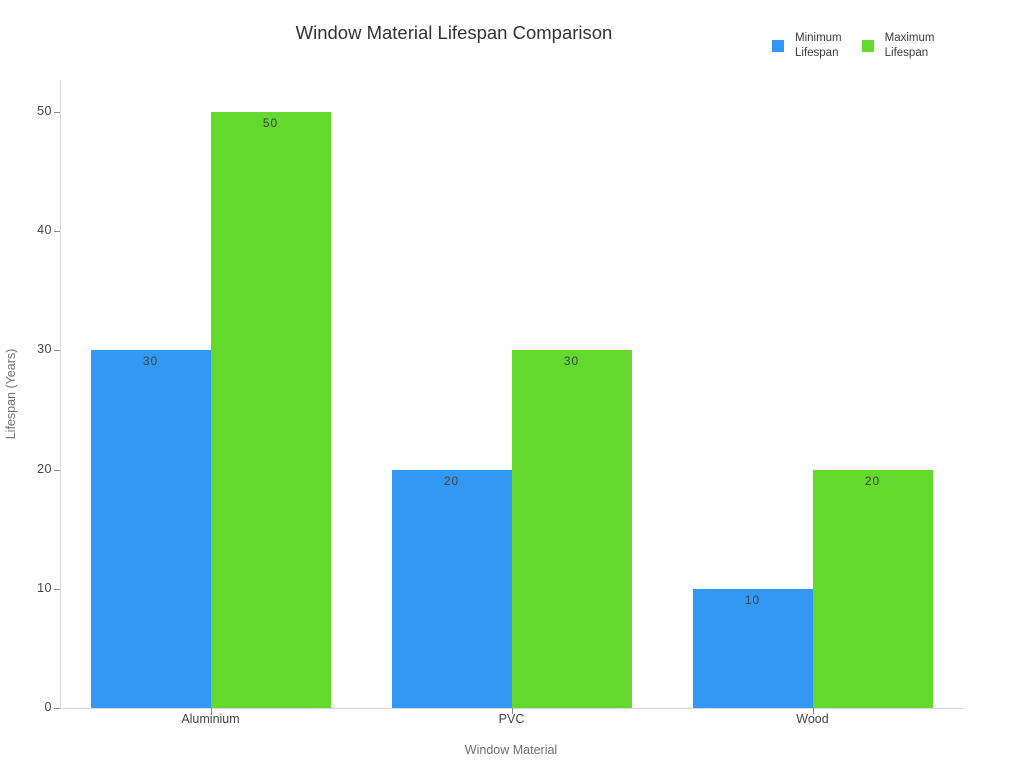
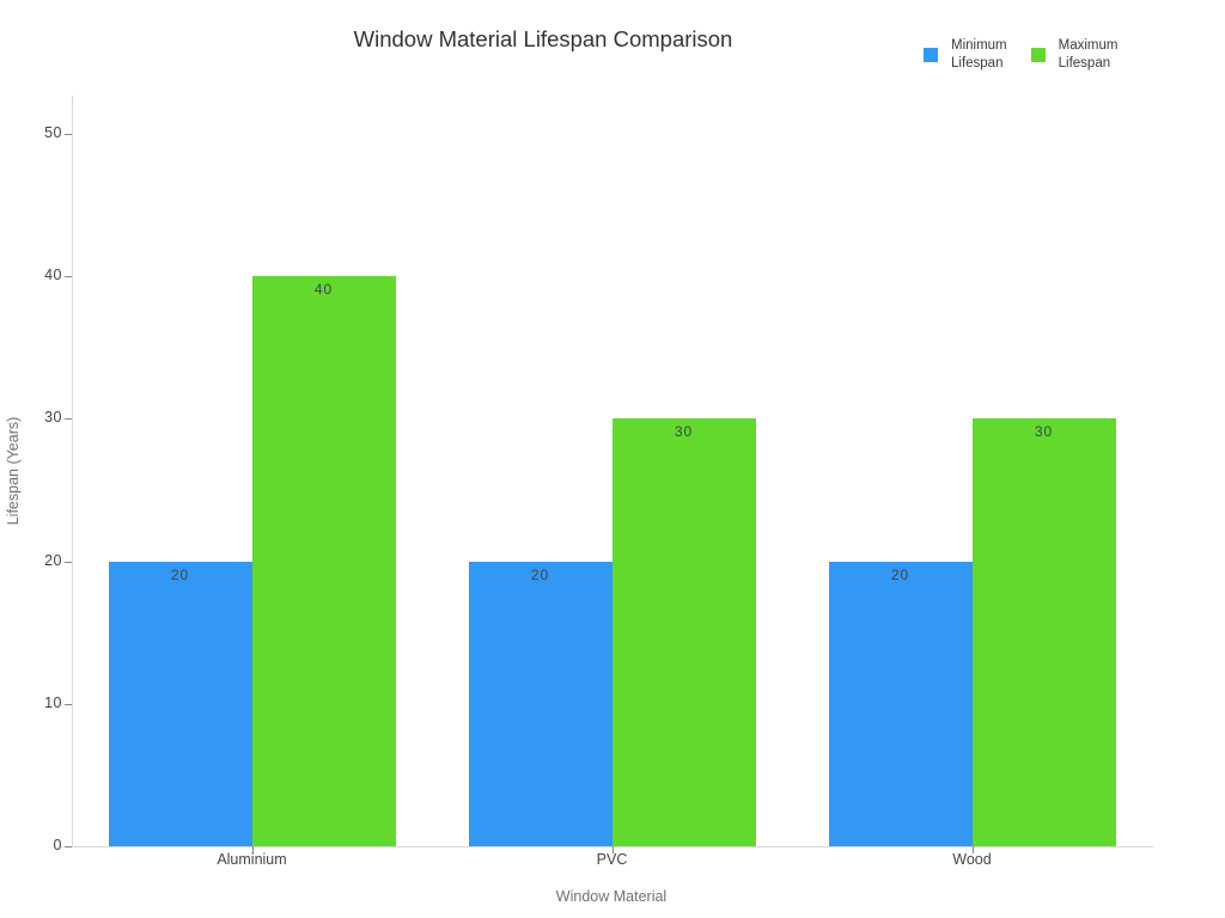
Minimum Lifespan/Aluminium: 30 -> 20
Maximum Lifespan/Aluminium: 50 -> 40
Minimum Lifespan/Wood: 10 -> 20
Maximum Lifespan/Wood: 20 -> 30
